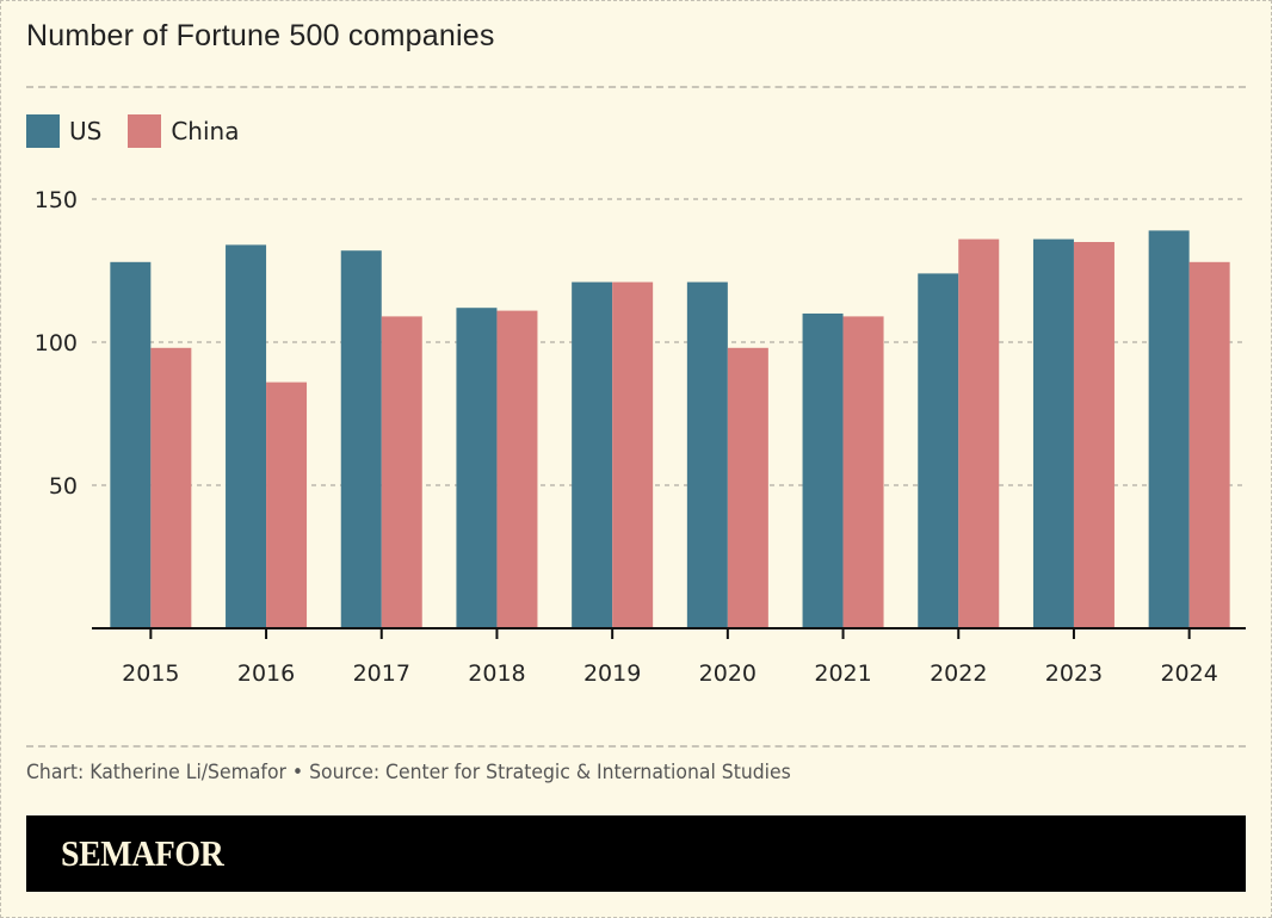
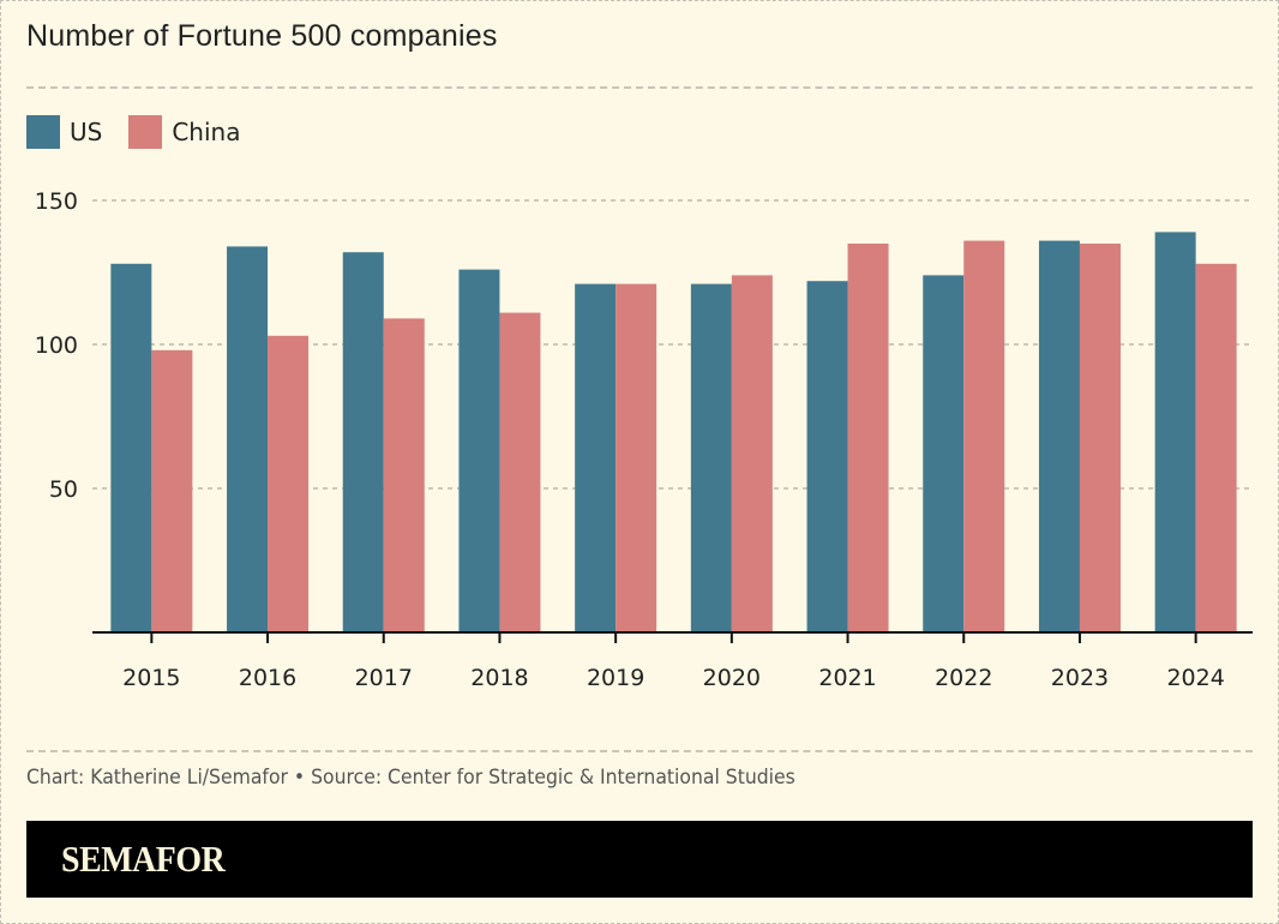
China/2016: 86 -> 103
US/2018: 112 -> 126
China/2020: 98 -> 124
US/2021: 110 -> 122
China/2021: 109 -> 135
